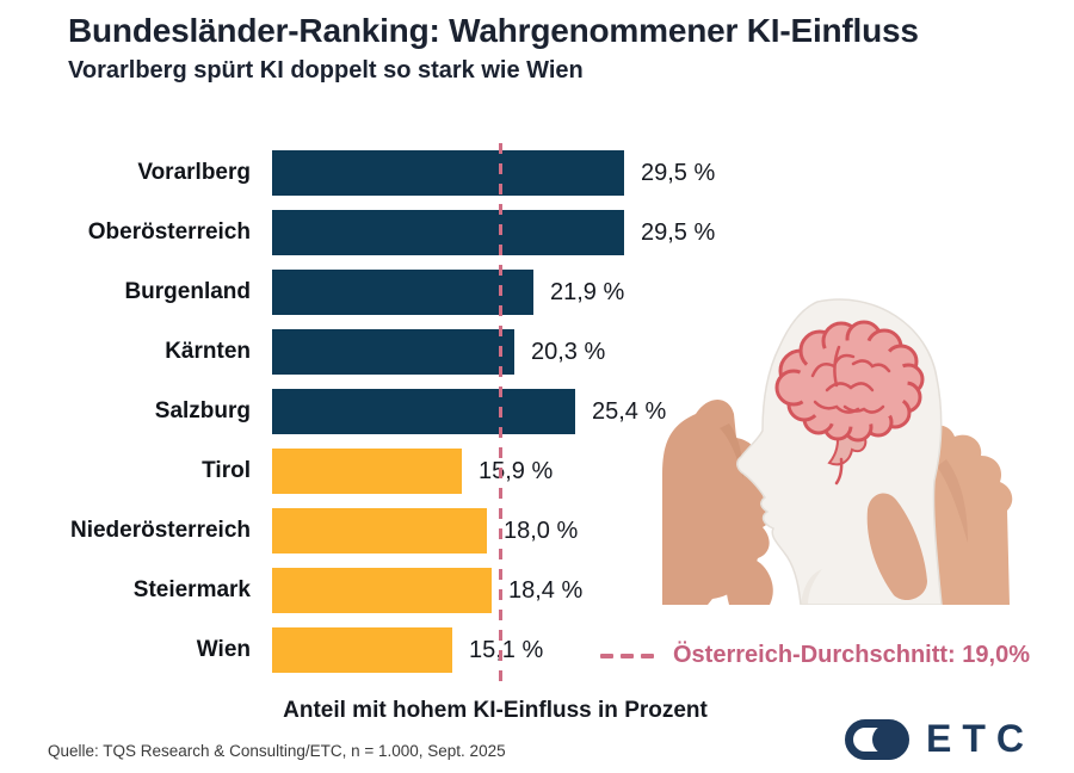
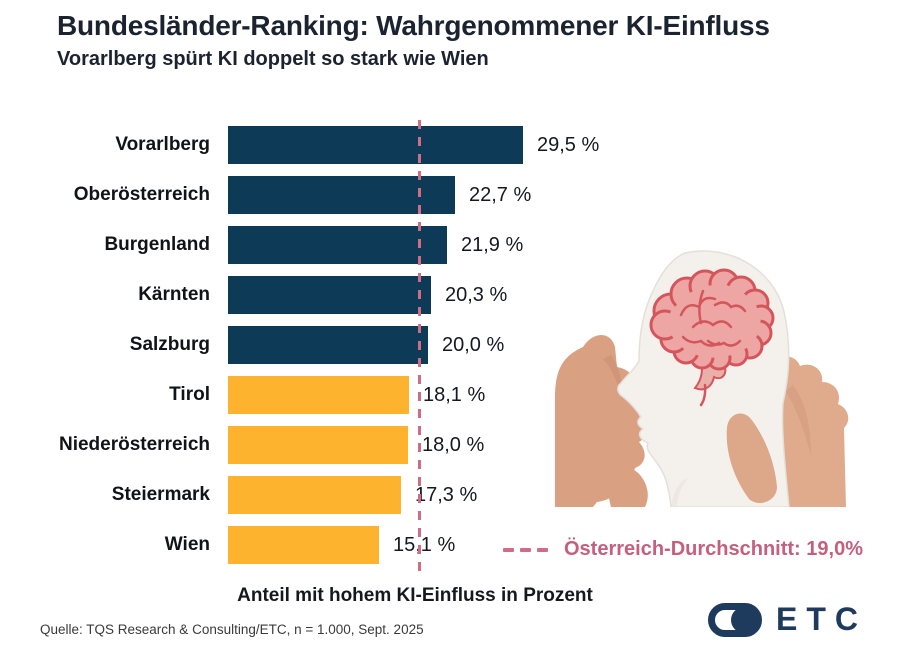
Oberösterreich: 29,5 -> 22,7
Salzburg: 25,4 -> 20,0
Tirol: 15,9 -> 18,1
Steiermark: 18,4 -> 17,3
